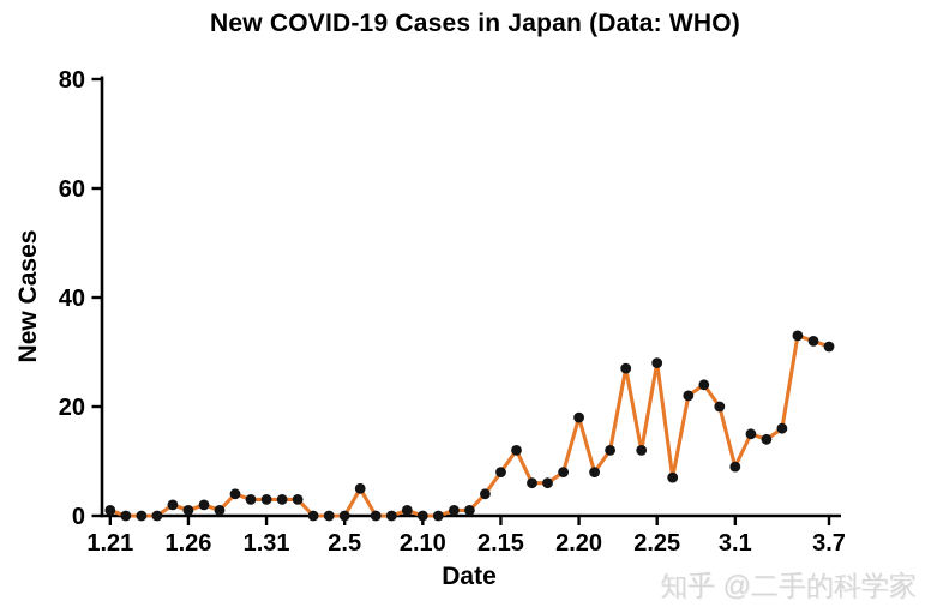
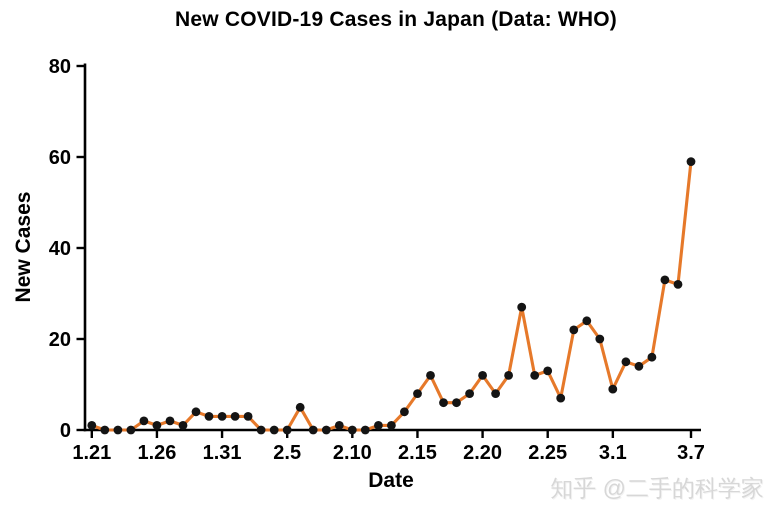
2.20: 18 -> 12
2.25: 28 -> 13
3.7: 31 -> 59
